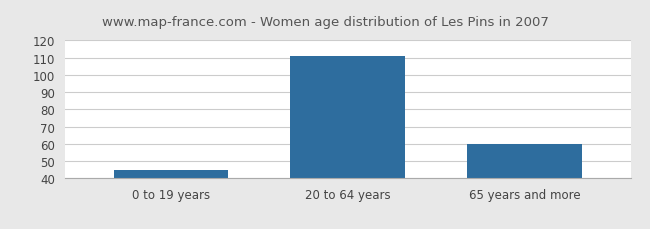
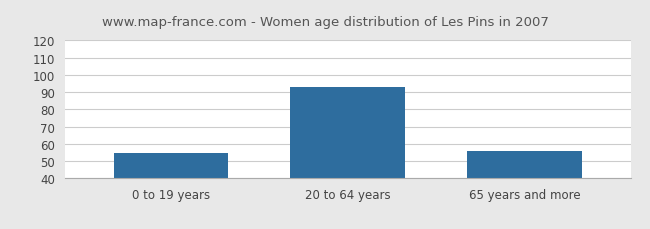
0 to 19 years: 45 -> 55
20 to 64 years: 111 -> 93
65 years and more: 60 -> 56
